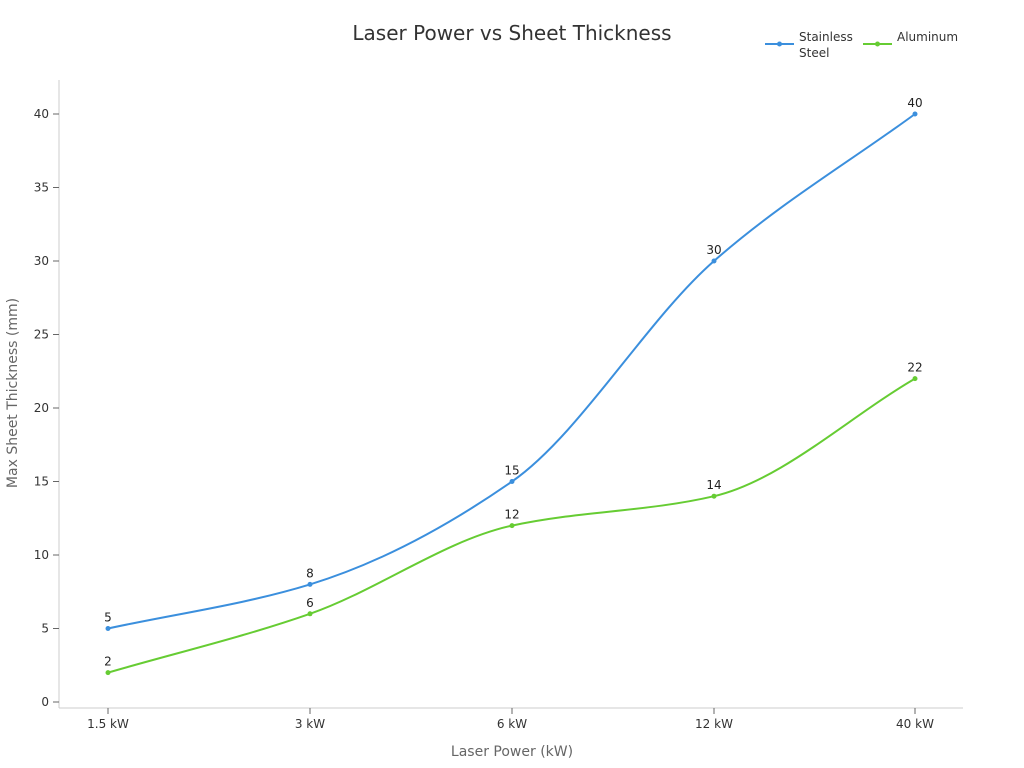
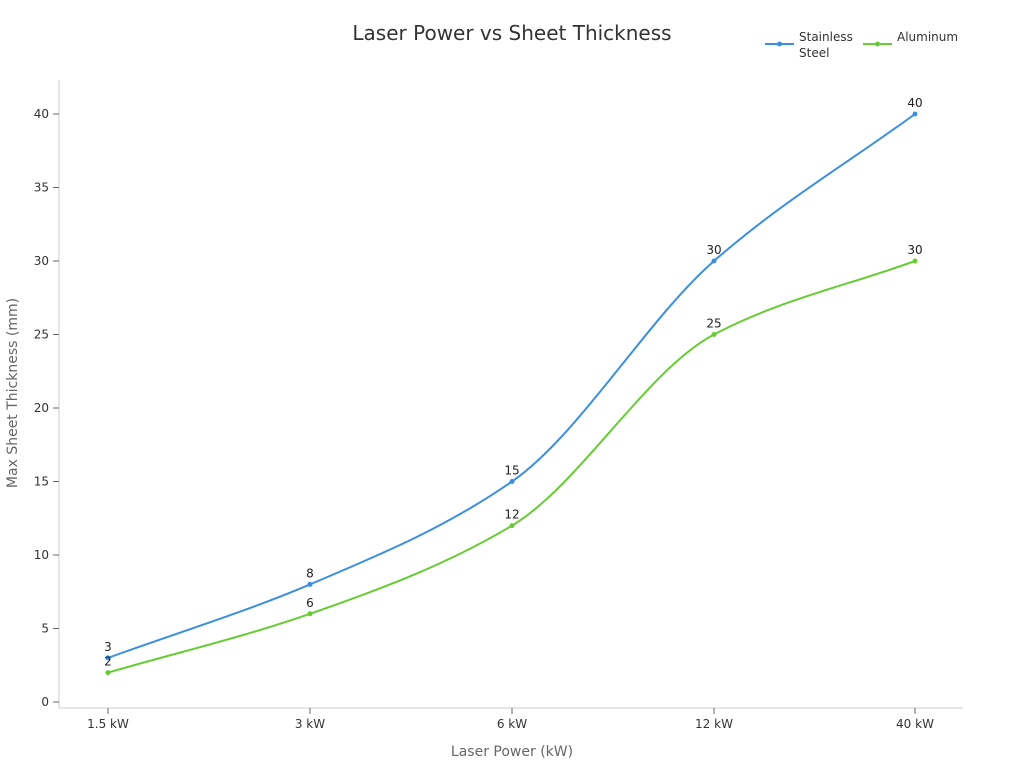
Stainless Steel/1.5 kW: 5 -> 3
Aluminum/12 kW: 14 -> 25
Aluminum/40 kW: 22 -> 30
